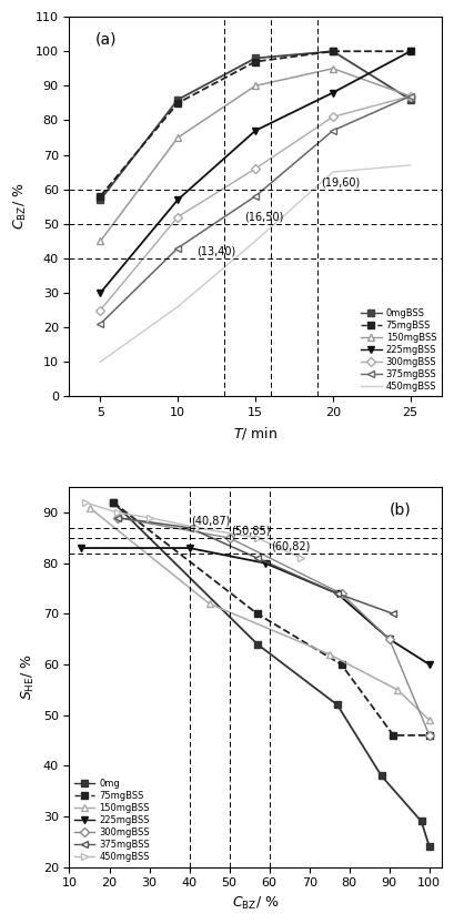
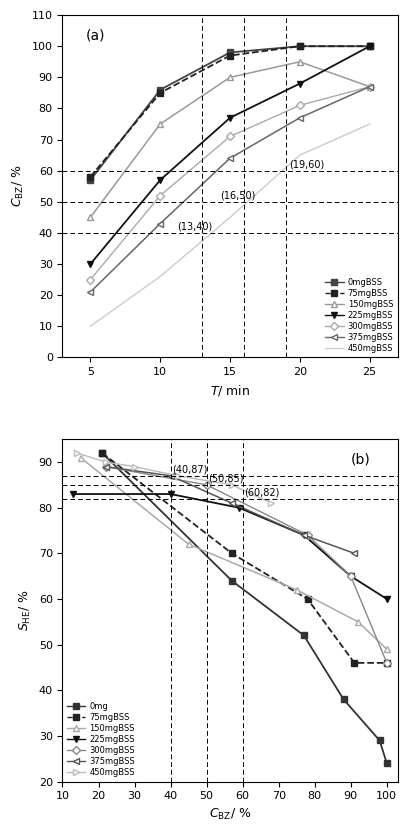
300mgBSS/15: 66 -> 71
375mgBSS/15: 58 -> 64
0mgBSS/25: 86 -> 100
450mgBSS/25: 67 -> 75
